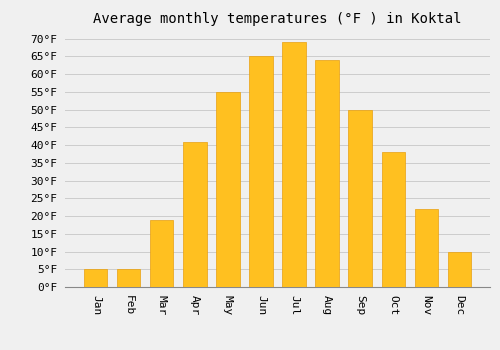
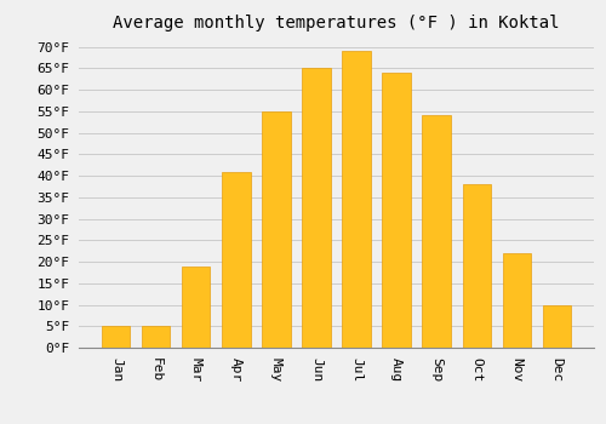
Sep: 50°F -> 54°F
